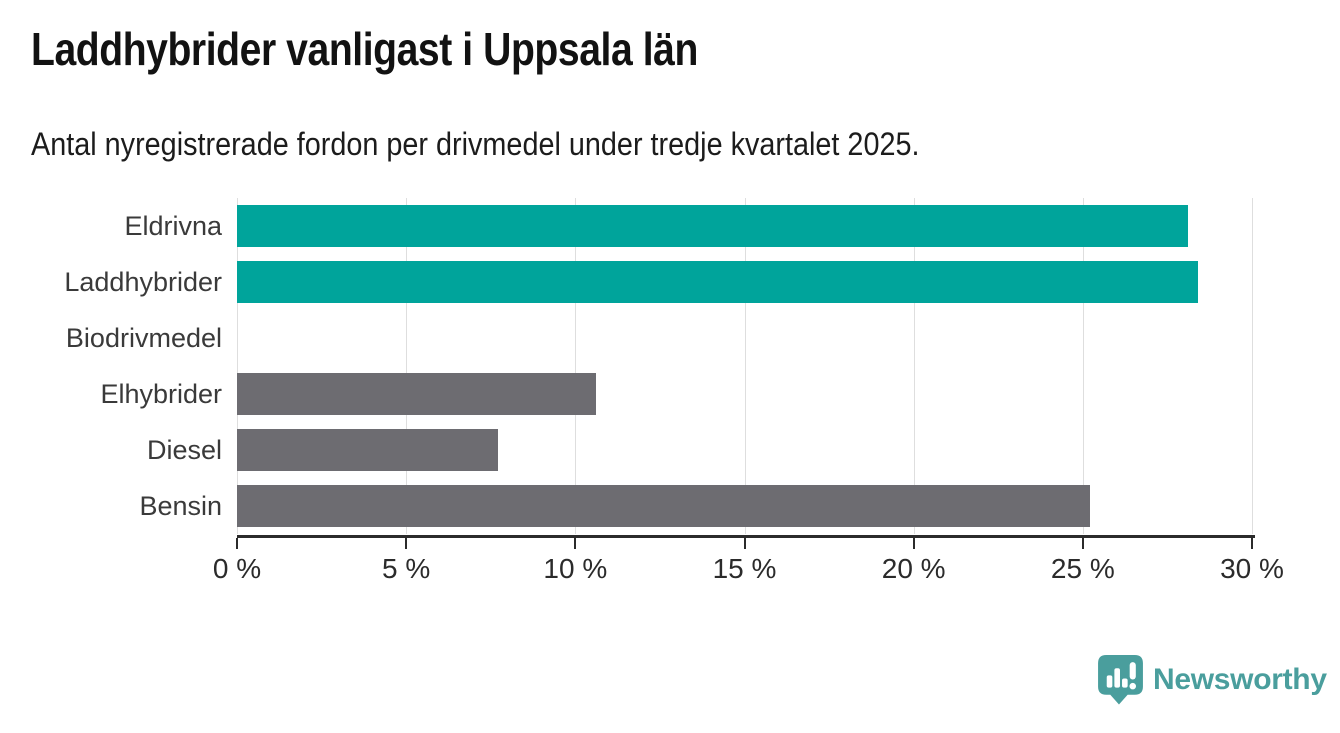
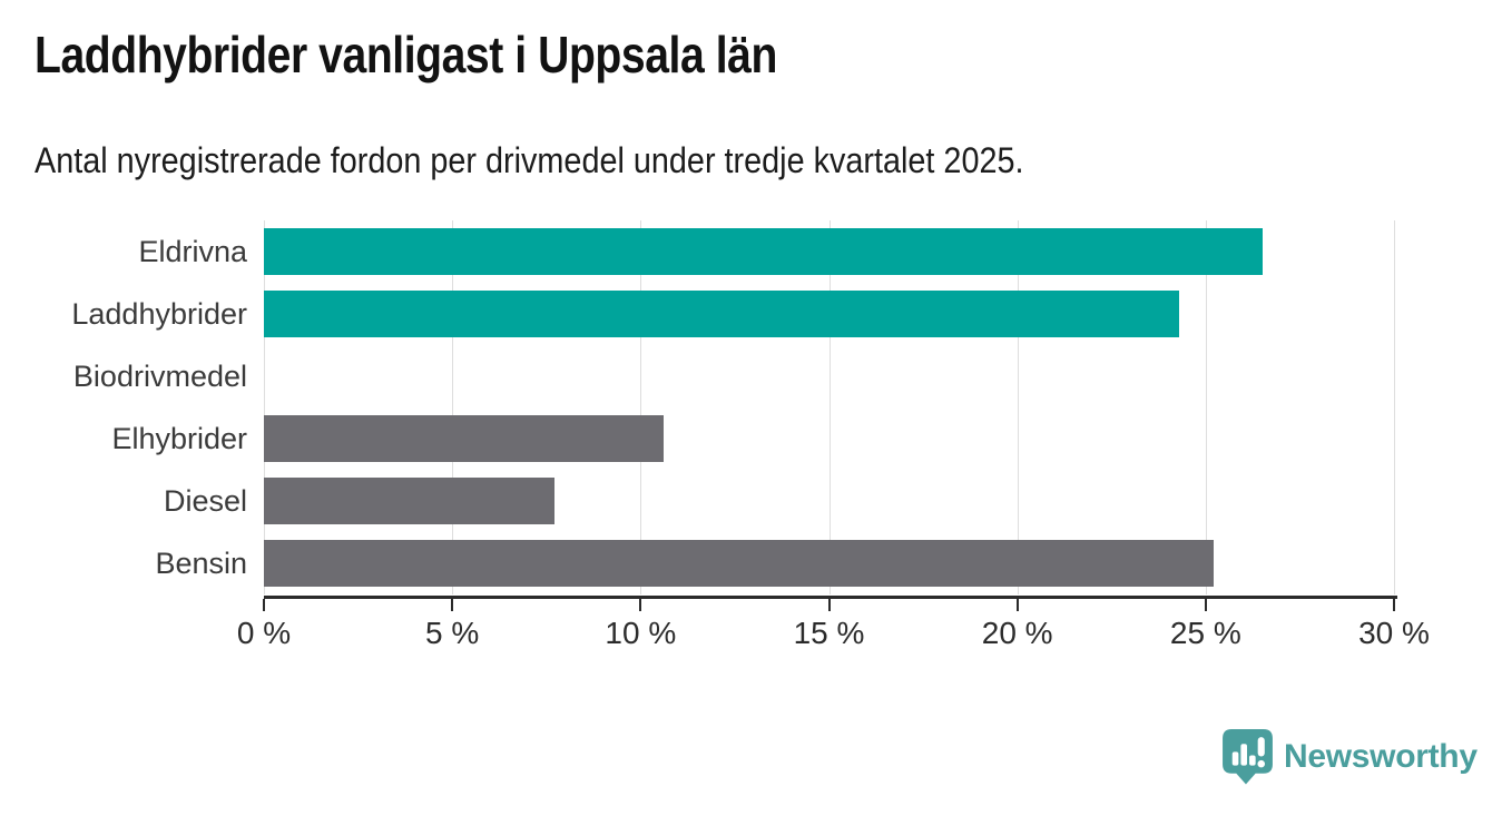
Eldrivna: 28.1% -> 26.5%
Laddhybrider: 28.4% -> 24.3%
